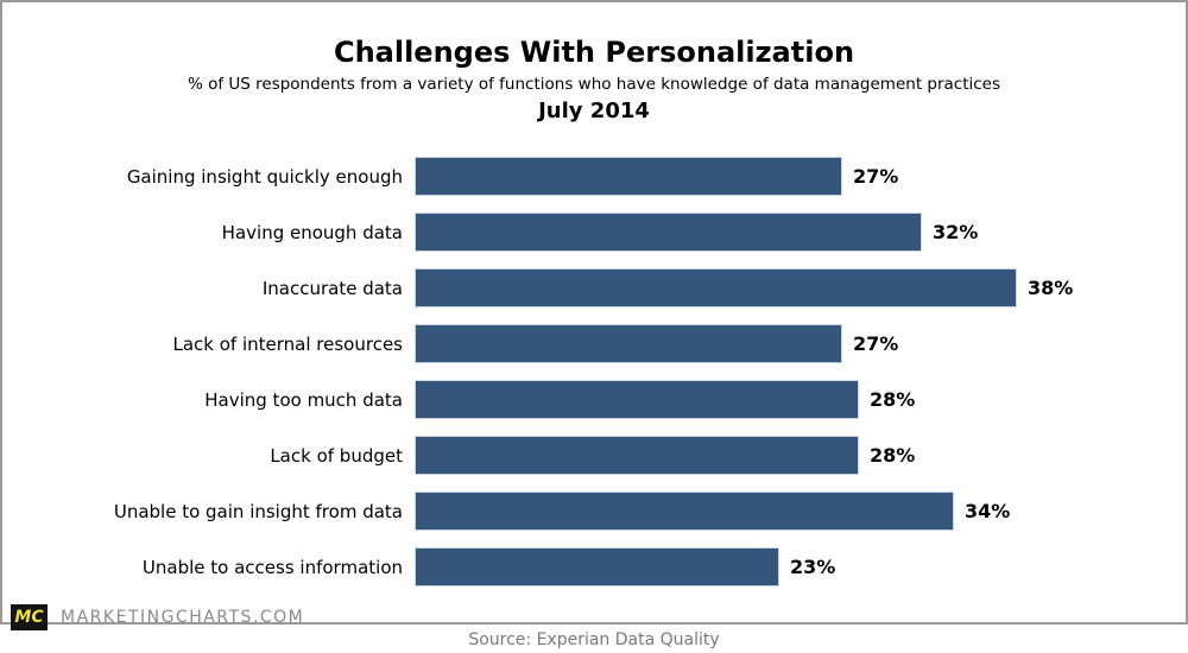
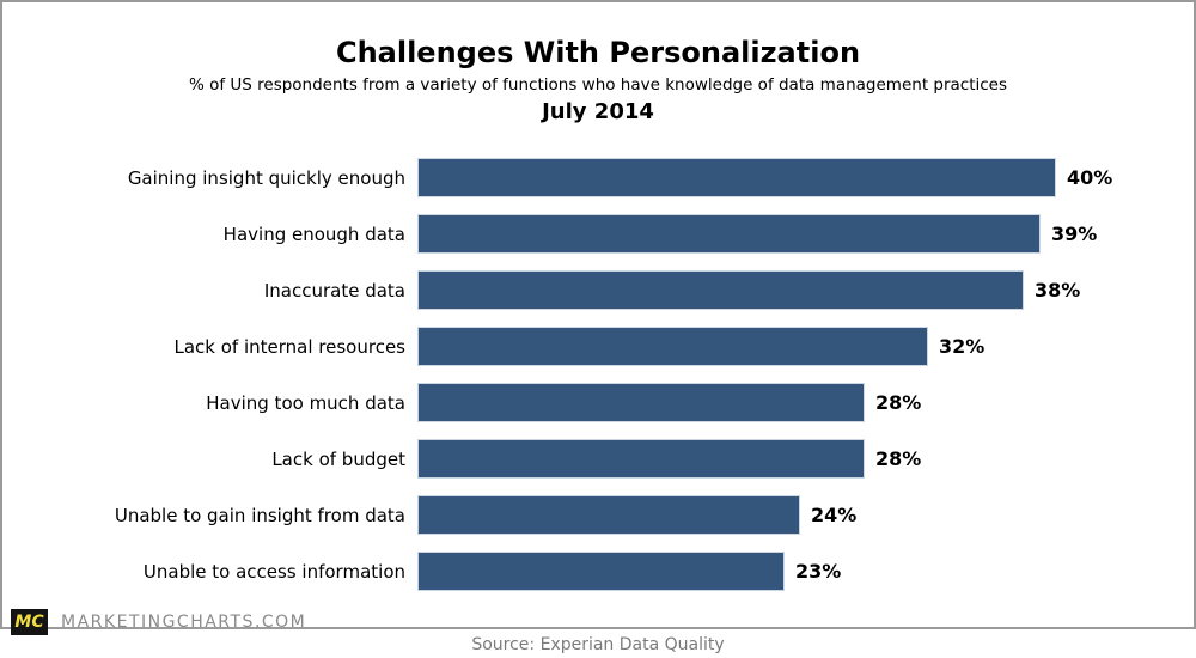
Gaining insight quickly enough: 27% -> 40%
Having enough data: 32% -> 39%
Lack of internal resources: 27% -> 32%
Unable to gain insight from data: 34% -> 24%
